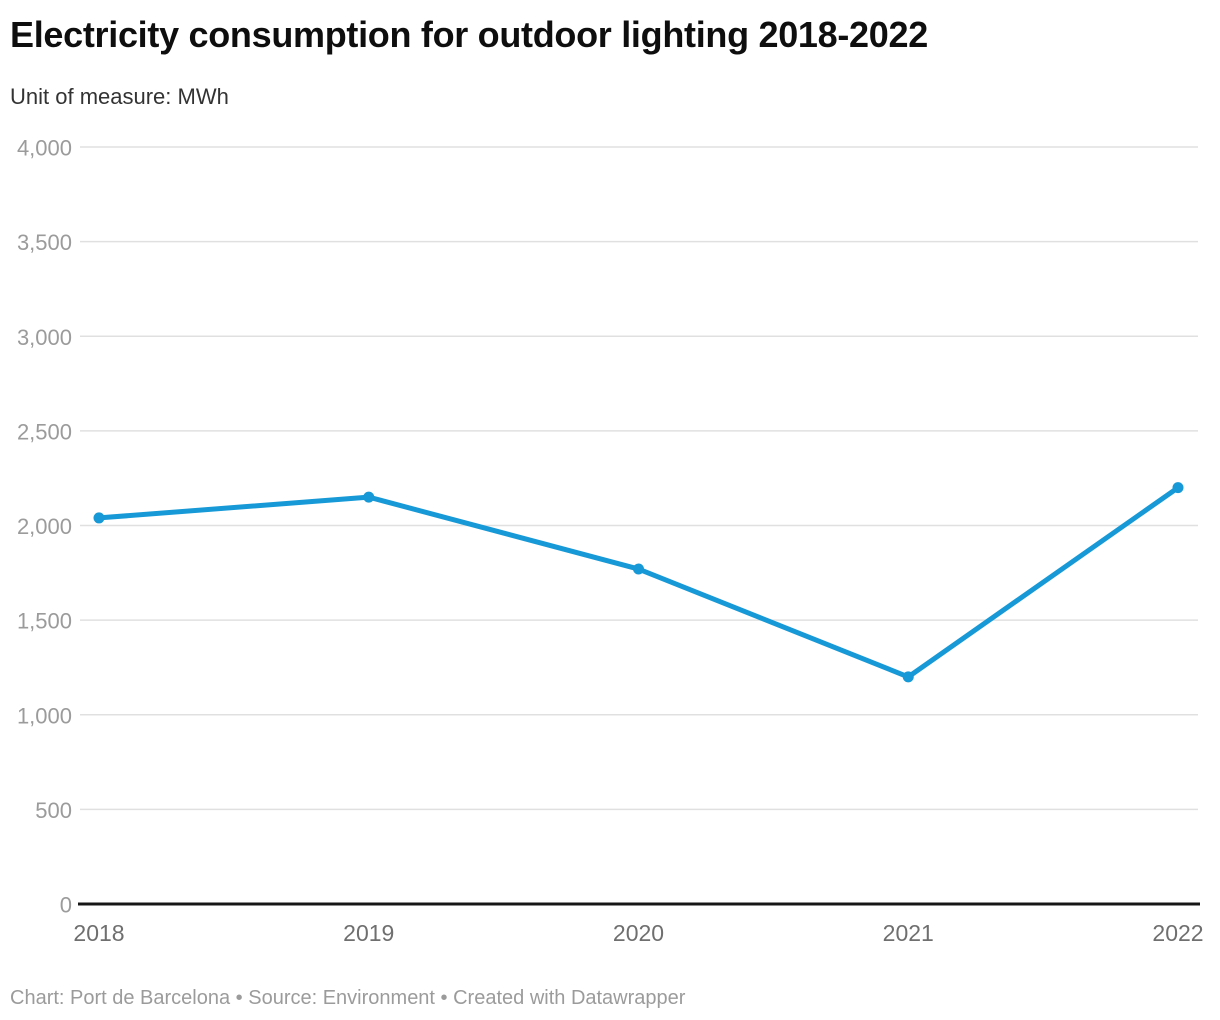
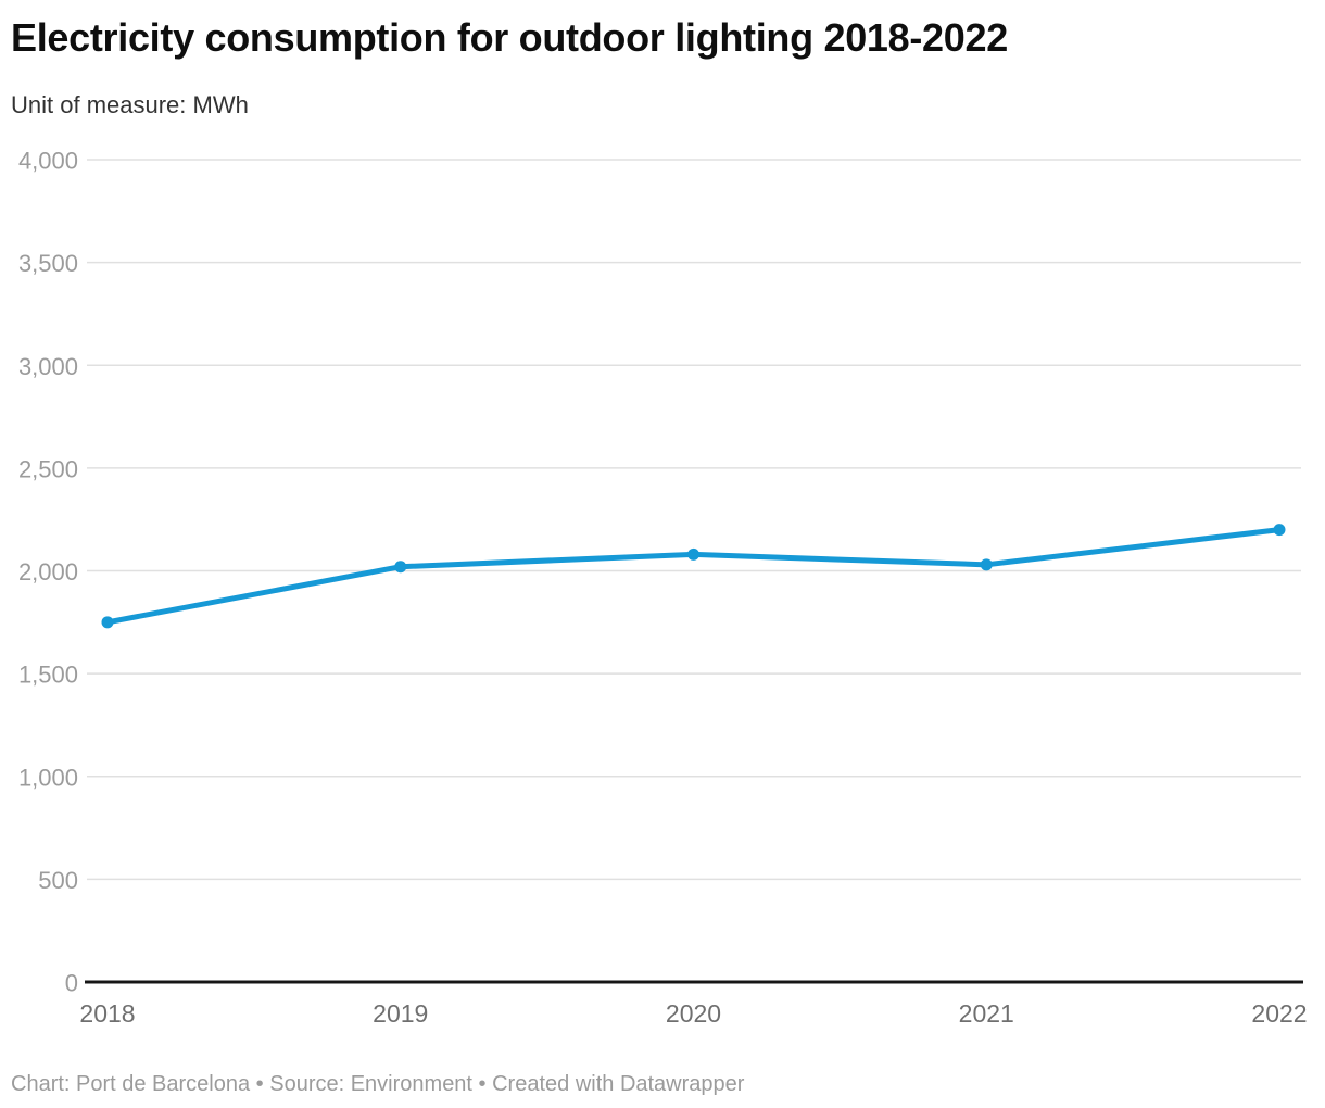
2018: 2040 -> 1750
2019: 2150 -> 2020
2020: 1770 -> 2080
2021: 1200 -> 2030
